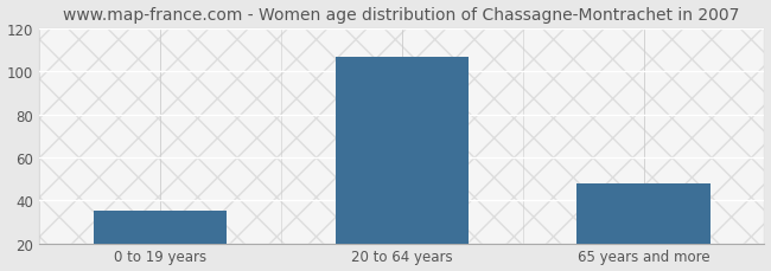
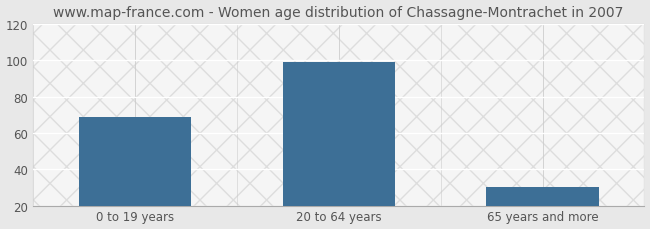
0 to 19 years: 35 -> 69
20 to 64 years: 107 -> 99
65 years and more: 48 -> 30
